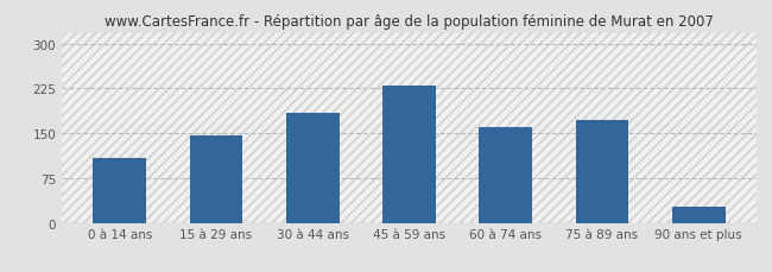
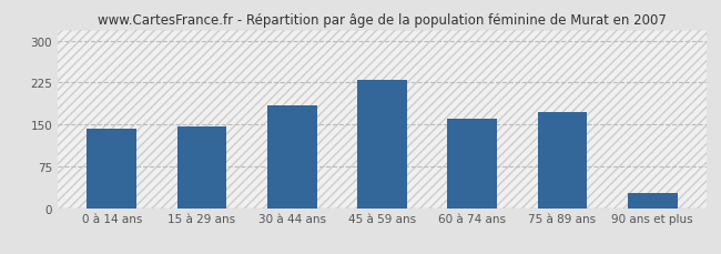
0 à 14 ans: 108 -> 142
